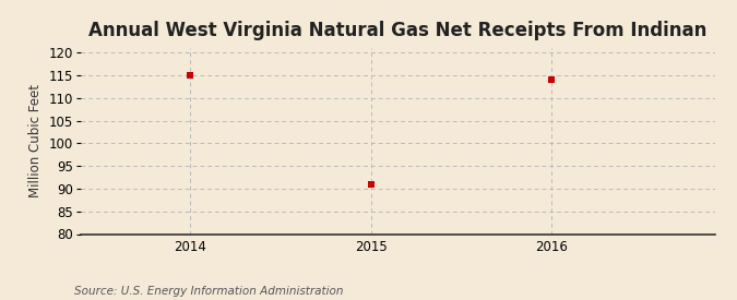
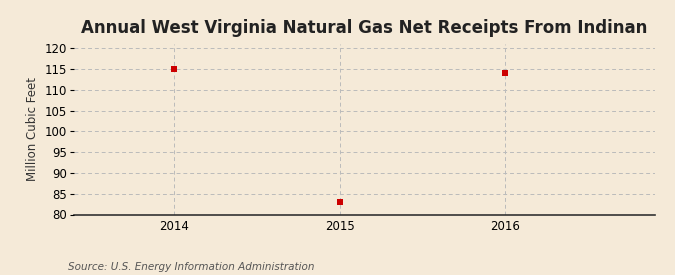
2015: 91 -> 83
